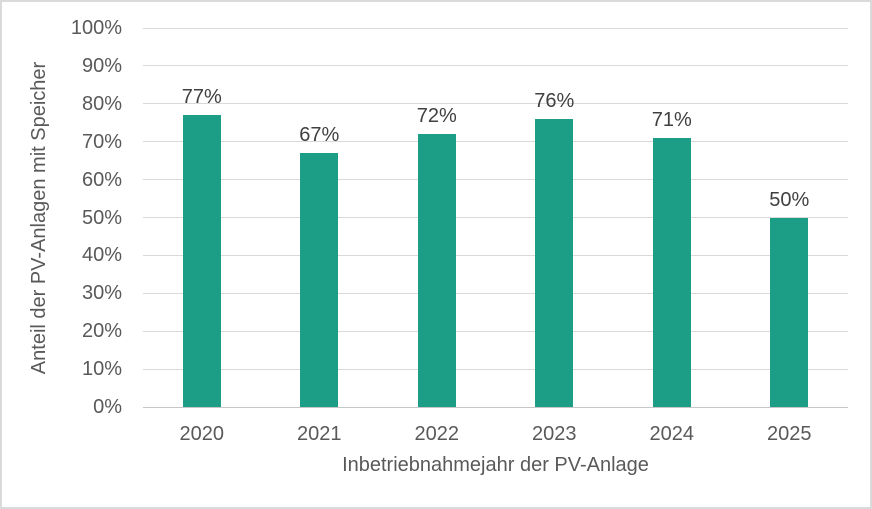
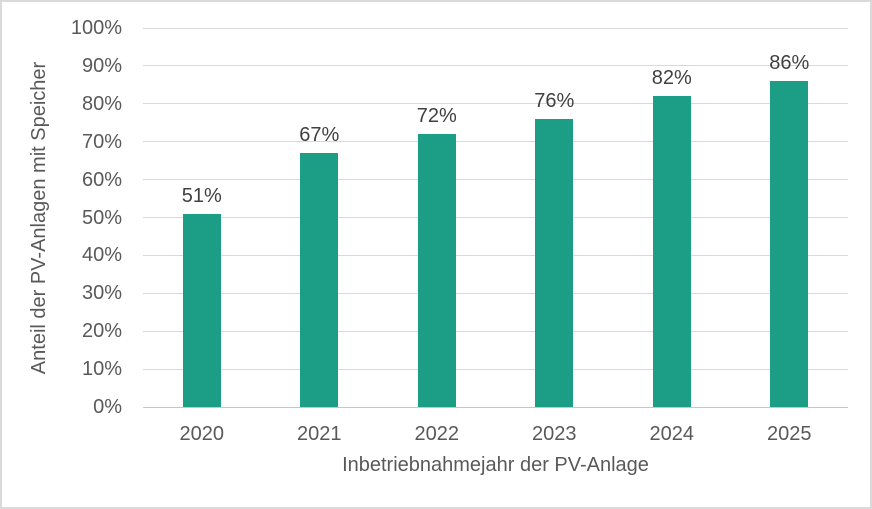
2020: 77% -> 51%
2024: 71% -> 82%
2025: 50% -> 86%
